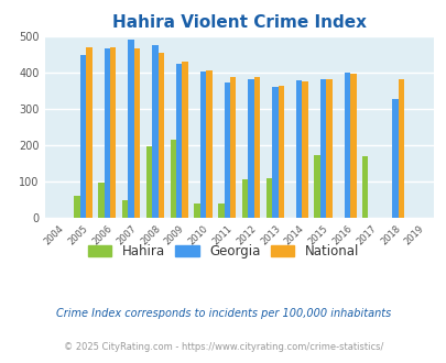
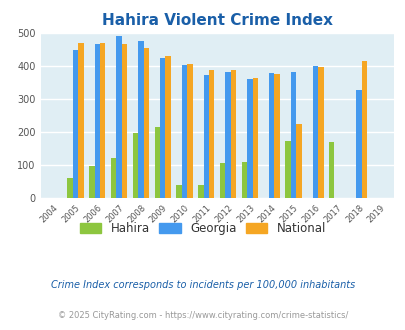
Hahira/2007: 47 -> 120
National/2015: 383 -> 225
National/2018: 381 -> 415
